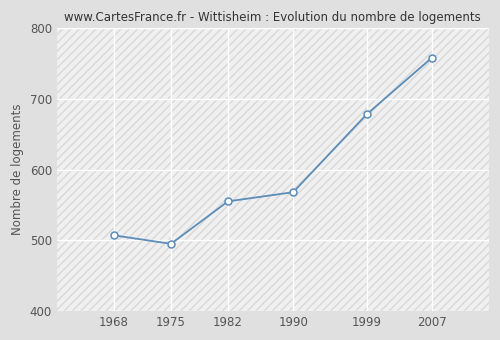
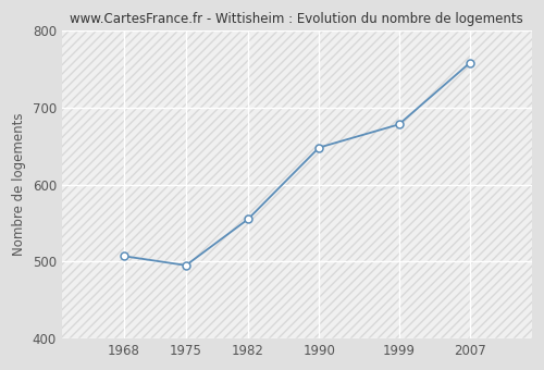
1990: 568 -> 648
